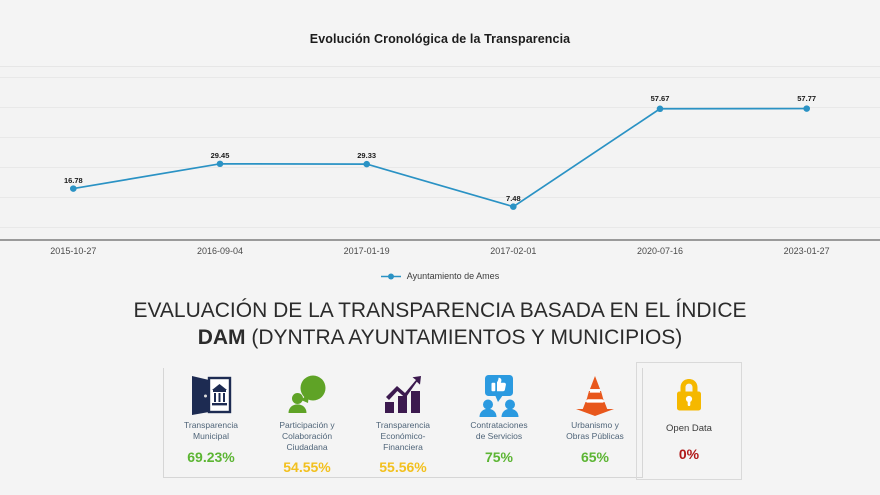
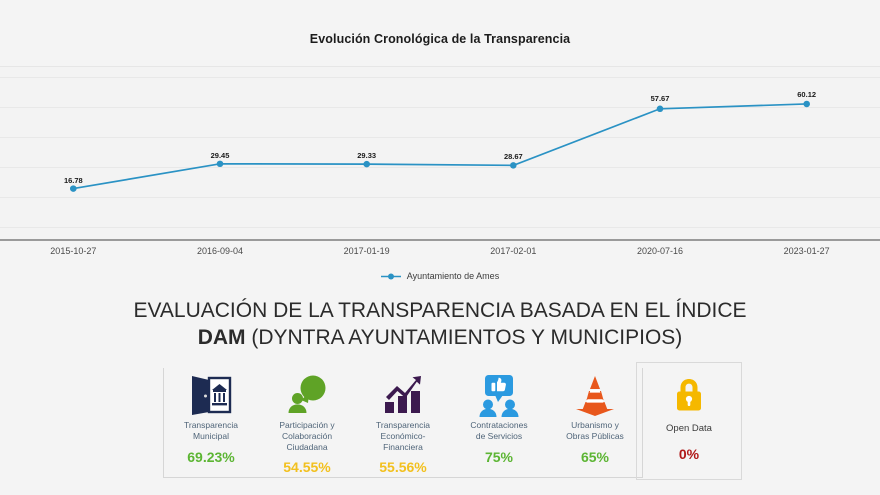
2017-02-01: 7.48 -> 28.67
2023-01-27: 57.77 -> 60.12
